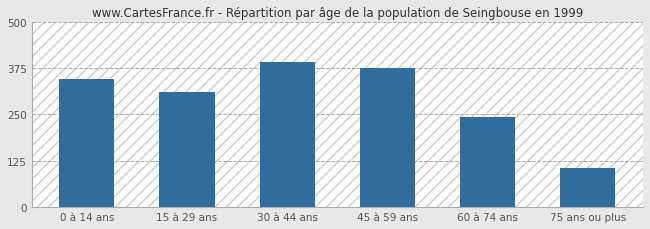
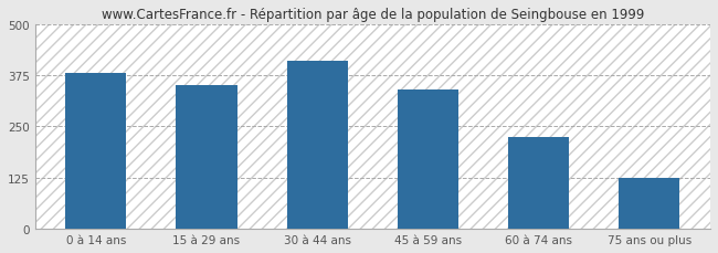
0 à 14 ans: 345 -> 380
15 à 29 ans: 310 -> 350
30 à 44 ans: 390 -> 410
45 à 59 ans: 375 -> 340
60 à 74 ans: 243 -> 225
75 ans ou plus: 105 -> 125
